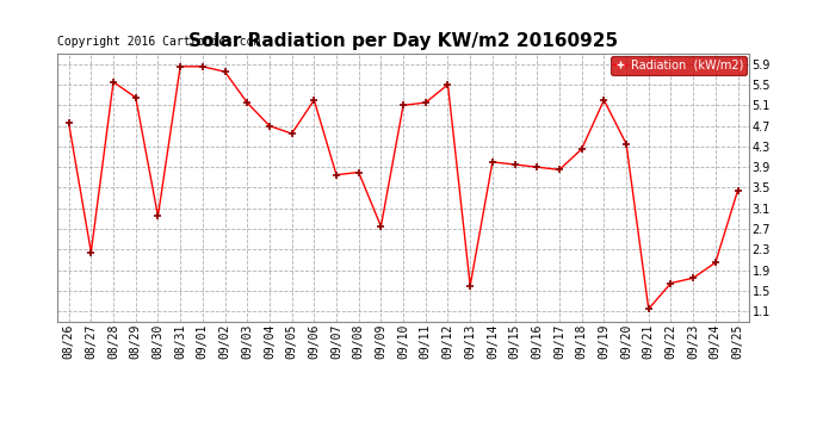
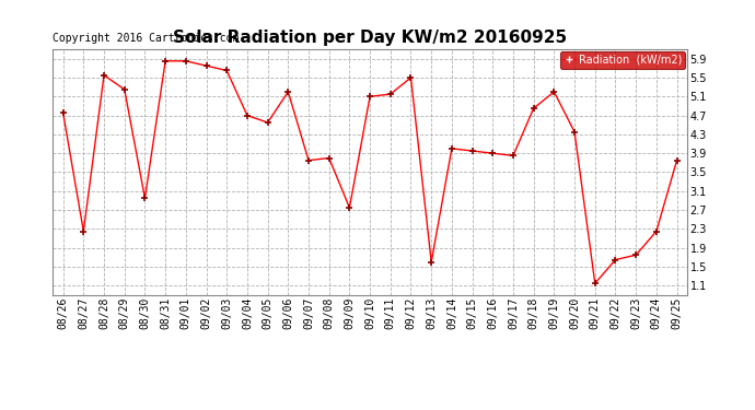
09/03: 5.15 -> 5.65
09/18: 4.25 -> 4.85
09/24: 2.05 -> 2.25
09/25: 3.45 -> 3.75
